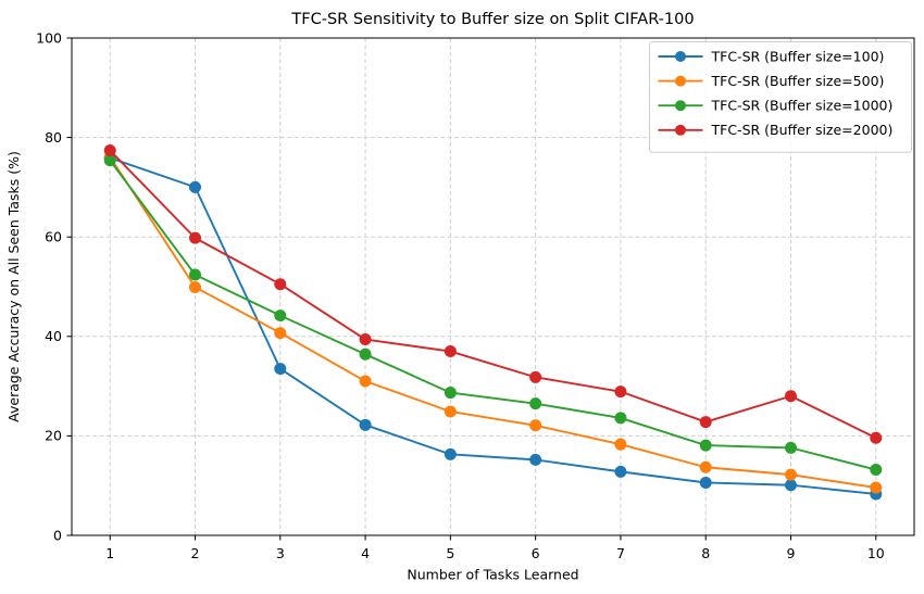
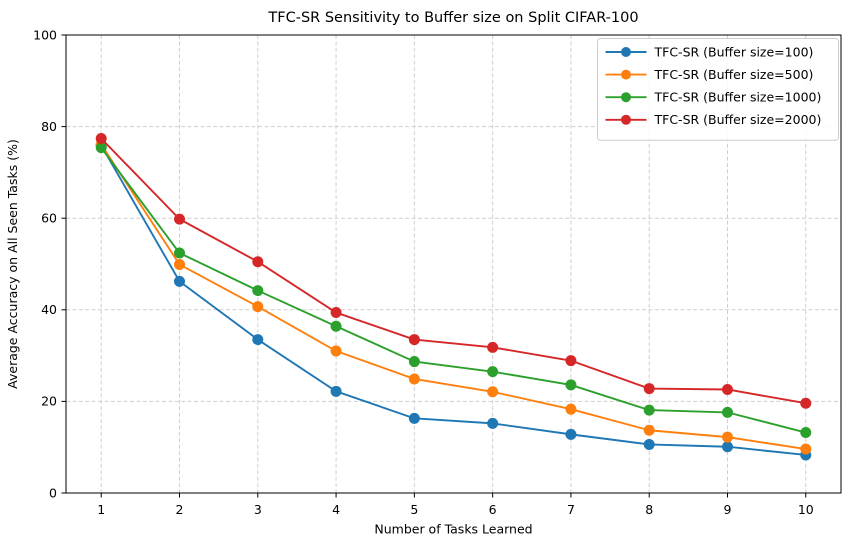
TFC-SR (Buffer size=100)/2: 70 -> 46
TFC-SR (Buffer size=2000)/5: 37 -> 34
TFC-SR (Buffer size=2000)/9: 28 -> 23
